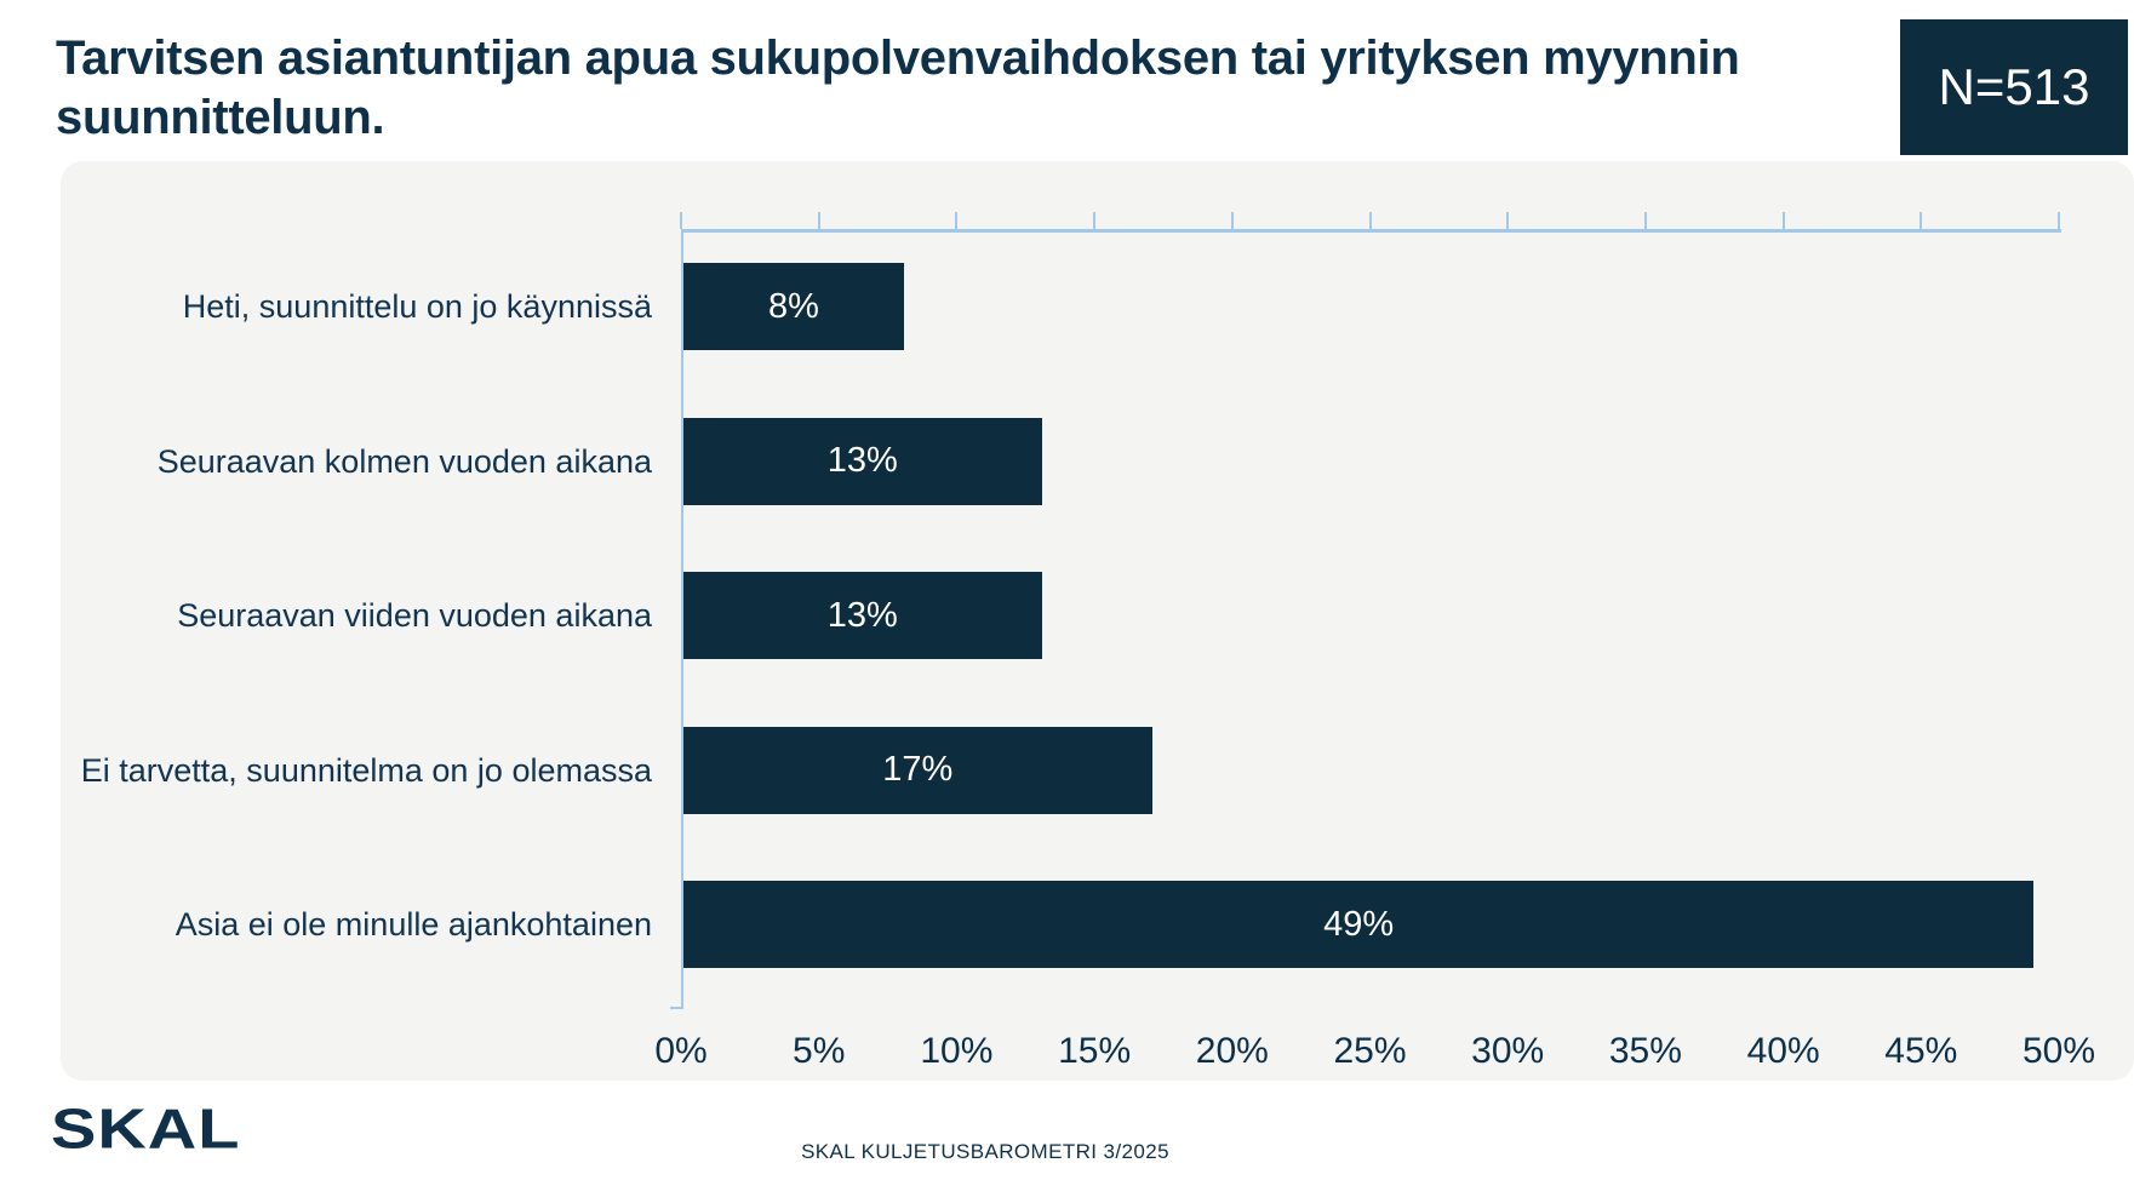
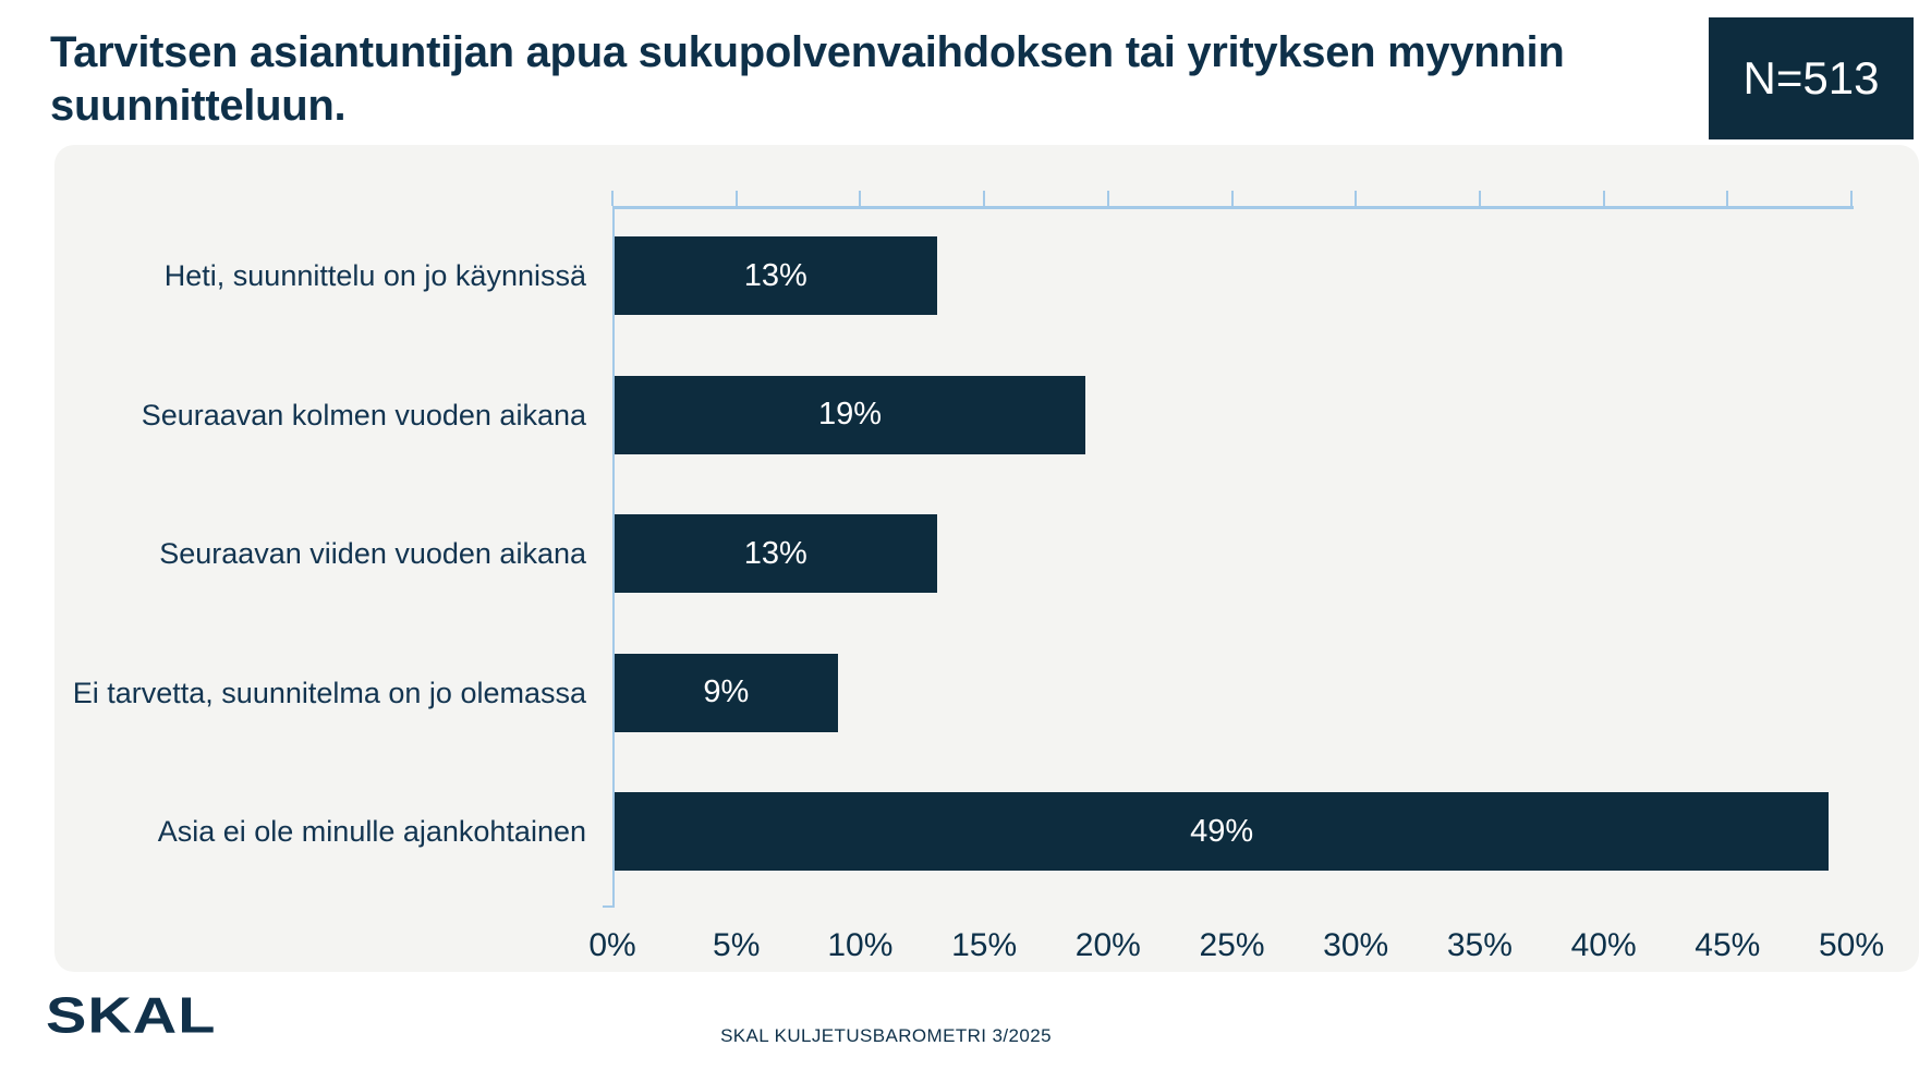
Heti, suunnittelu on jo käynnissä: 8% -> 13%
Seuraavan kolmen vuoden aikana: 13% -> 19%
Ei tarvetta, suunnitelma on jo olemassa: 17% -> 9%
